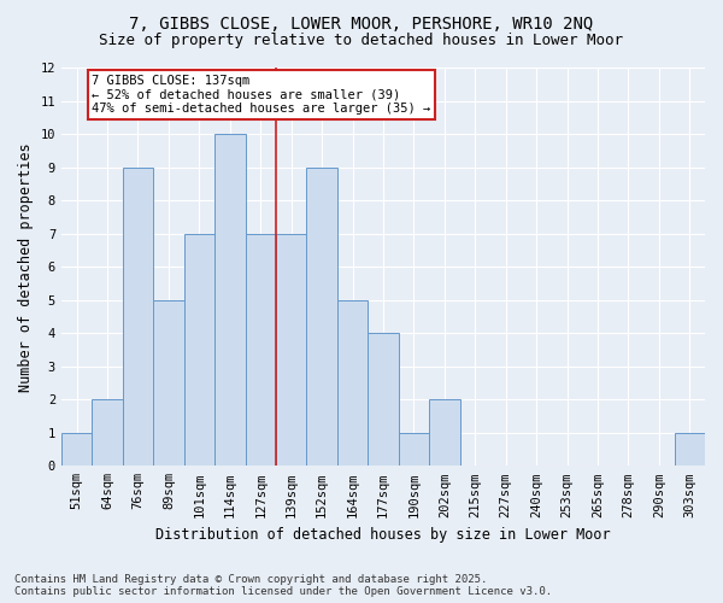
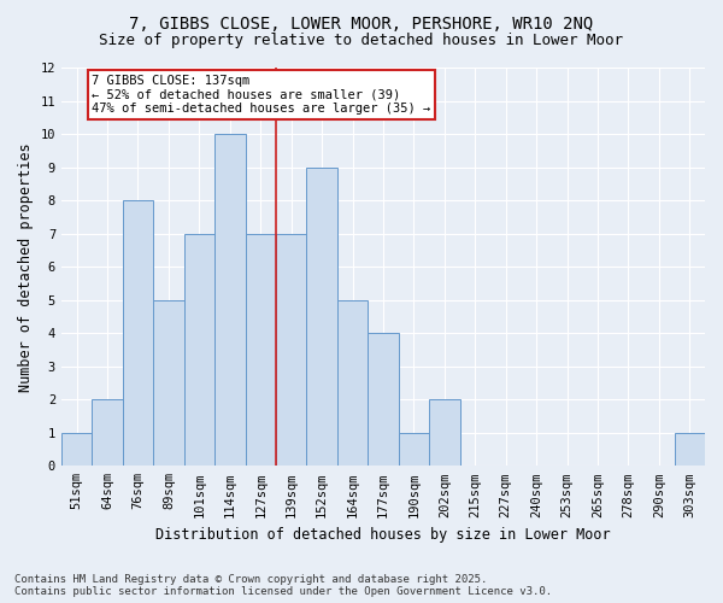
76sqm: 9 -> 8
